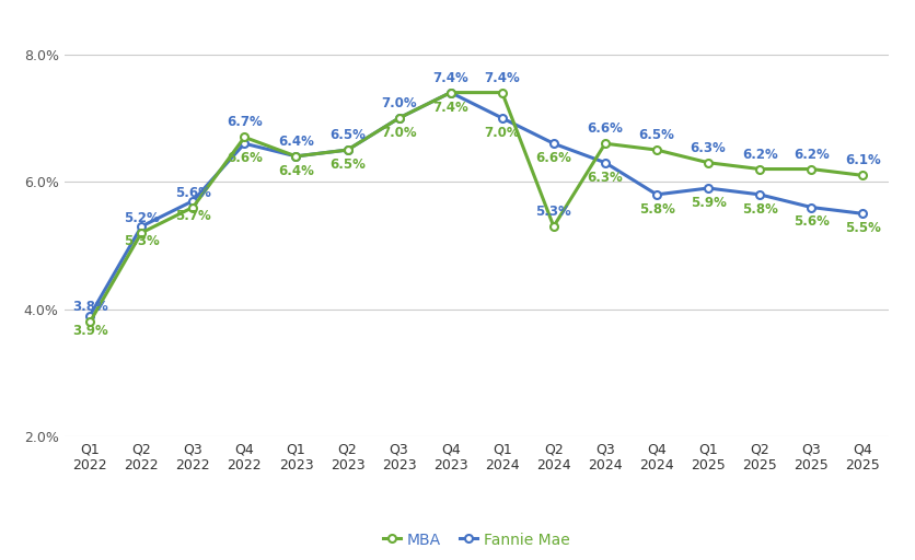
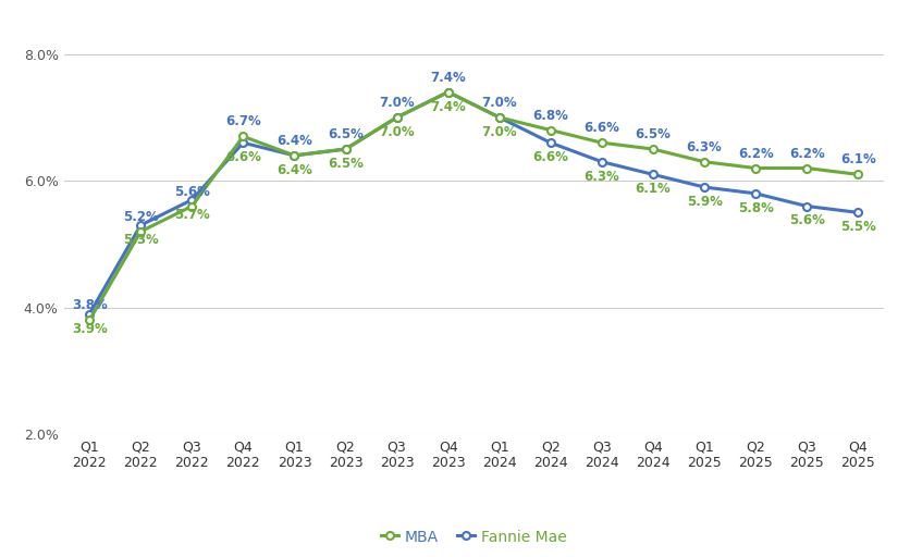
MBA/Q1 2024: 7.4% -> 7.0%
MBA/Q2 2024: 5.3% -> 6.8%
Fannie Mae/Q4 2024: 5.8% -> 6.1%
